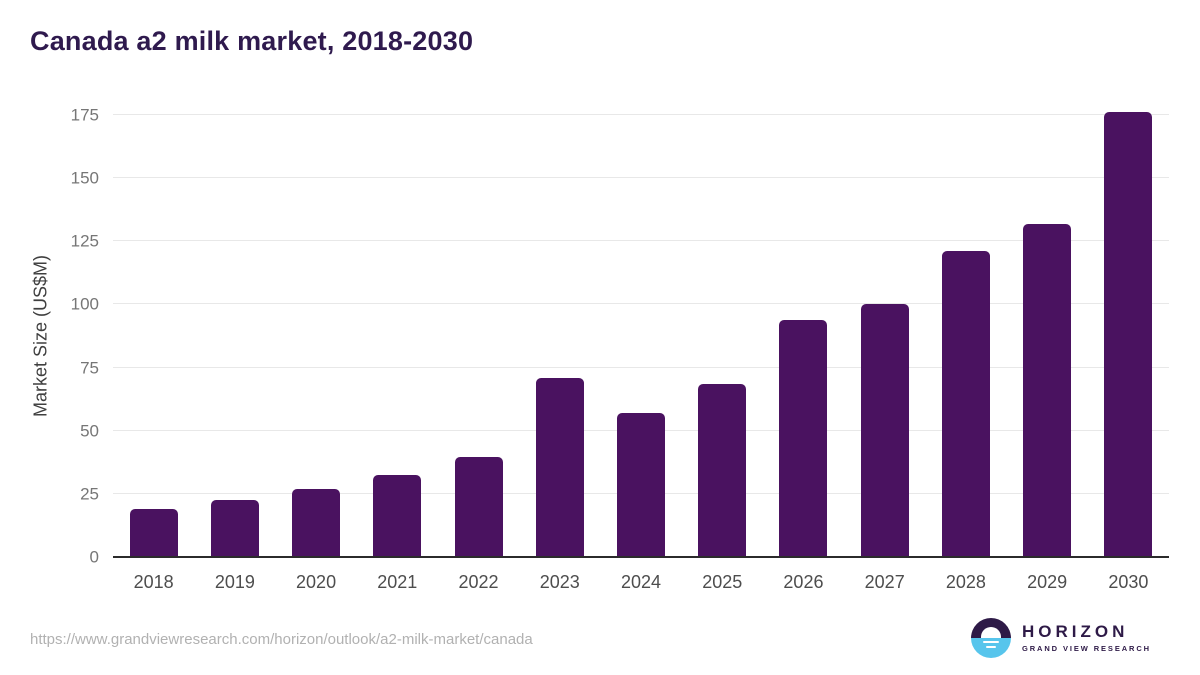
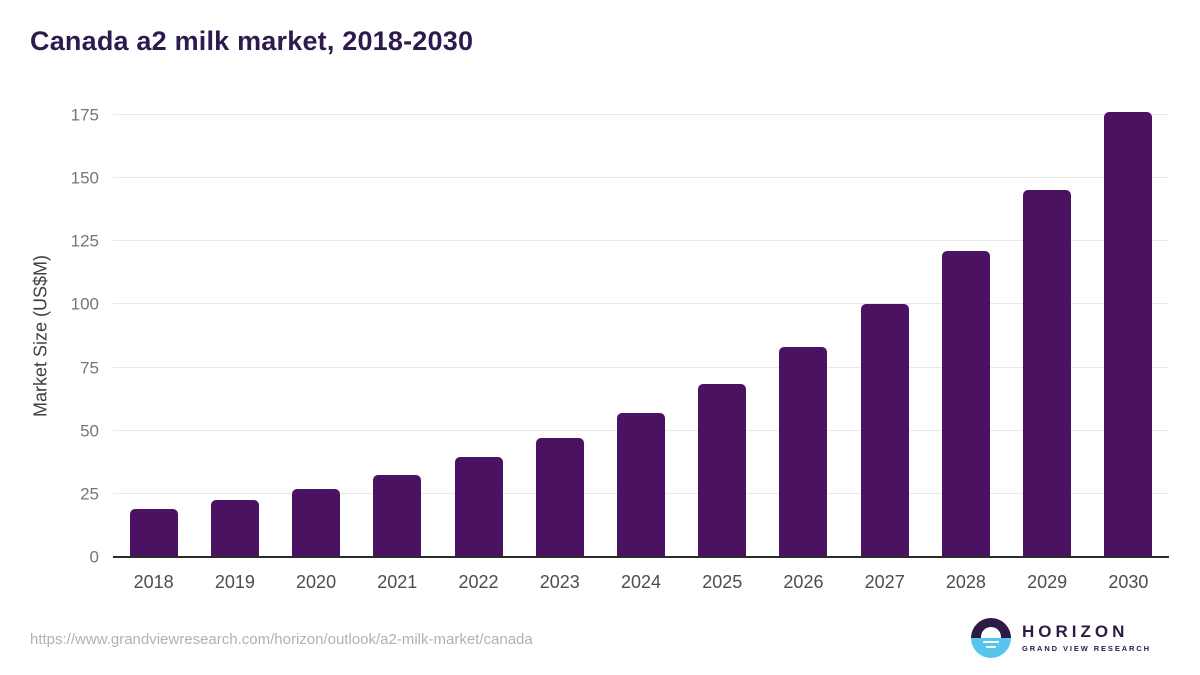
2023: 71 -> 47
2026: 94 -> 83
2029: 132 -> 146
